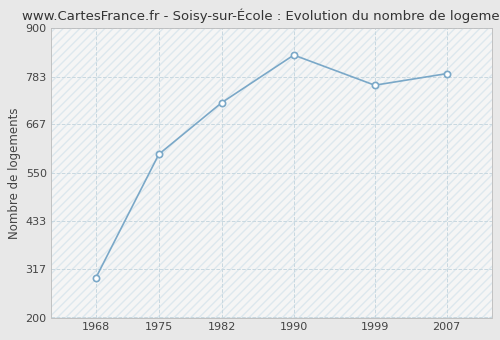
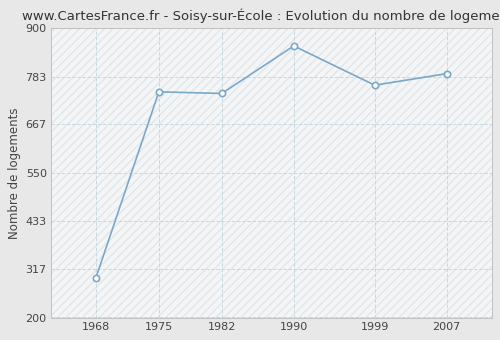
1975: 595 -> 746
1982: 720 -> 742
1990: 835 -> 857
